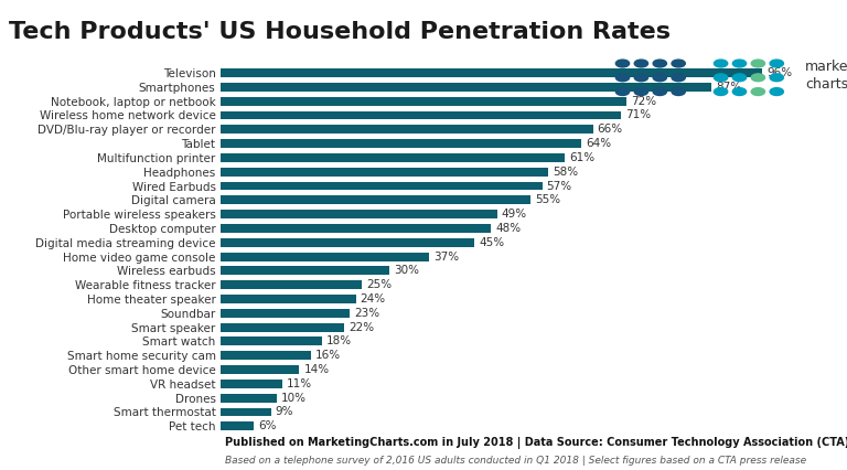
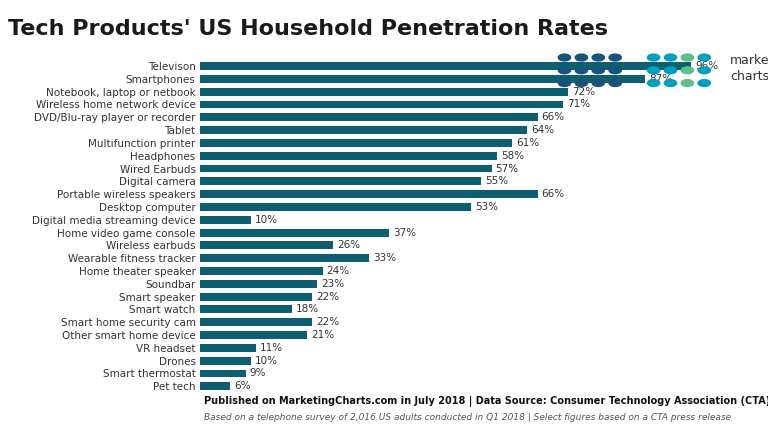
Portable wireless speakers: 49% -> 66%
Desktop computer: 48% -> 53%
Digital media streaming device: 45% -> 10%
Wireless earbuds: 30% -> 26%
Wearable fitness tracker: 25% -> 33%
Smart home security cam: 16% -> 22%
Other smart home device: 14% -> 21%
